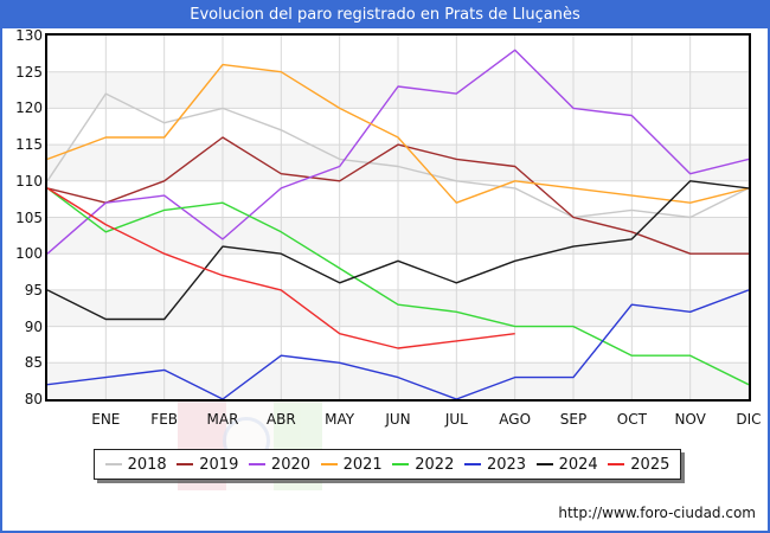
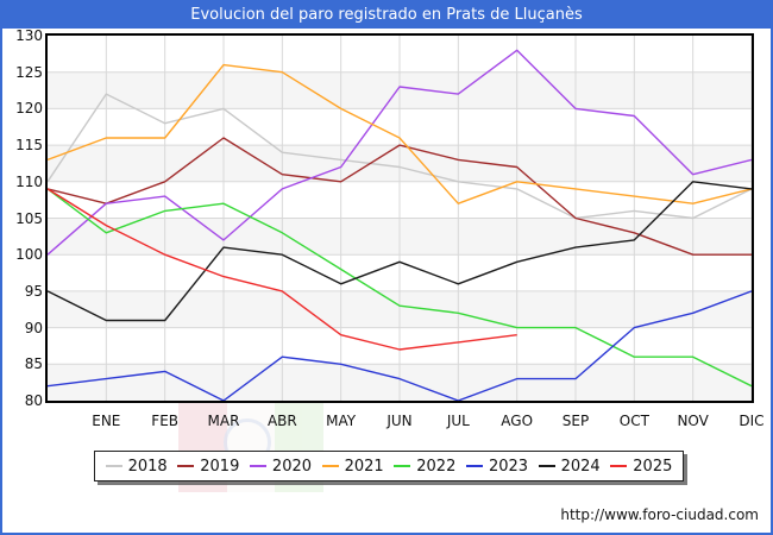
2018/ABR: 117 -> 114
2023/OCT: 93 -> 90
